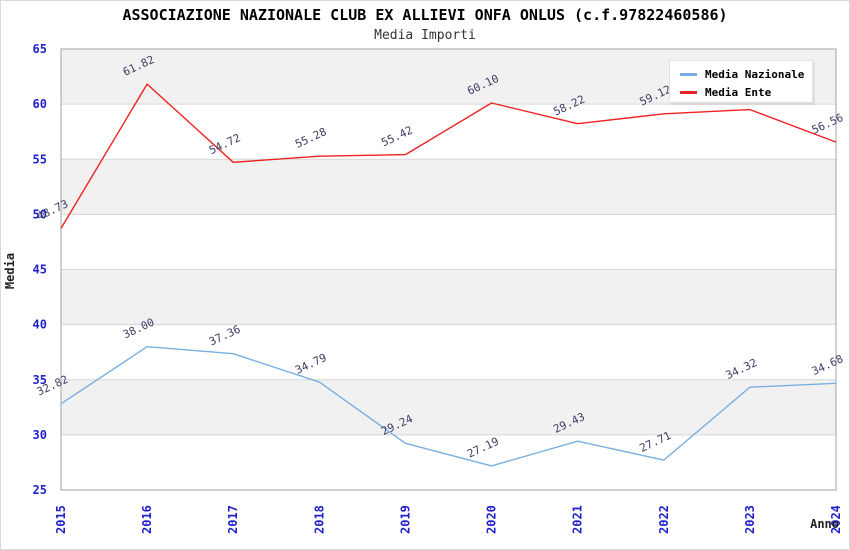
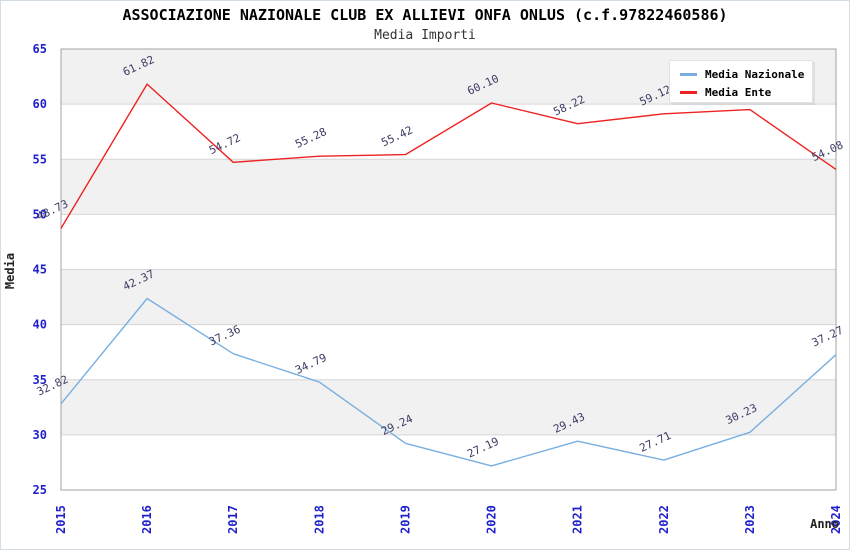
Media Nazionale/2016: 38.00 -> 42.37
Media Nazionale/2023: 34.32 -> 30.23
Media Nazionale/2024: 34.68 -> 37.27
Media Ente/2024: 56.56 -> 54.08
